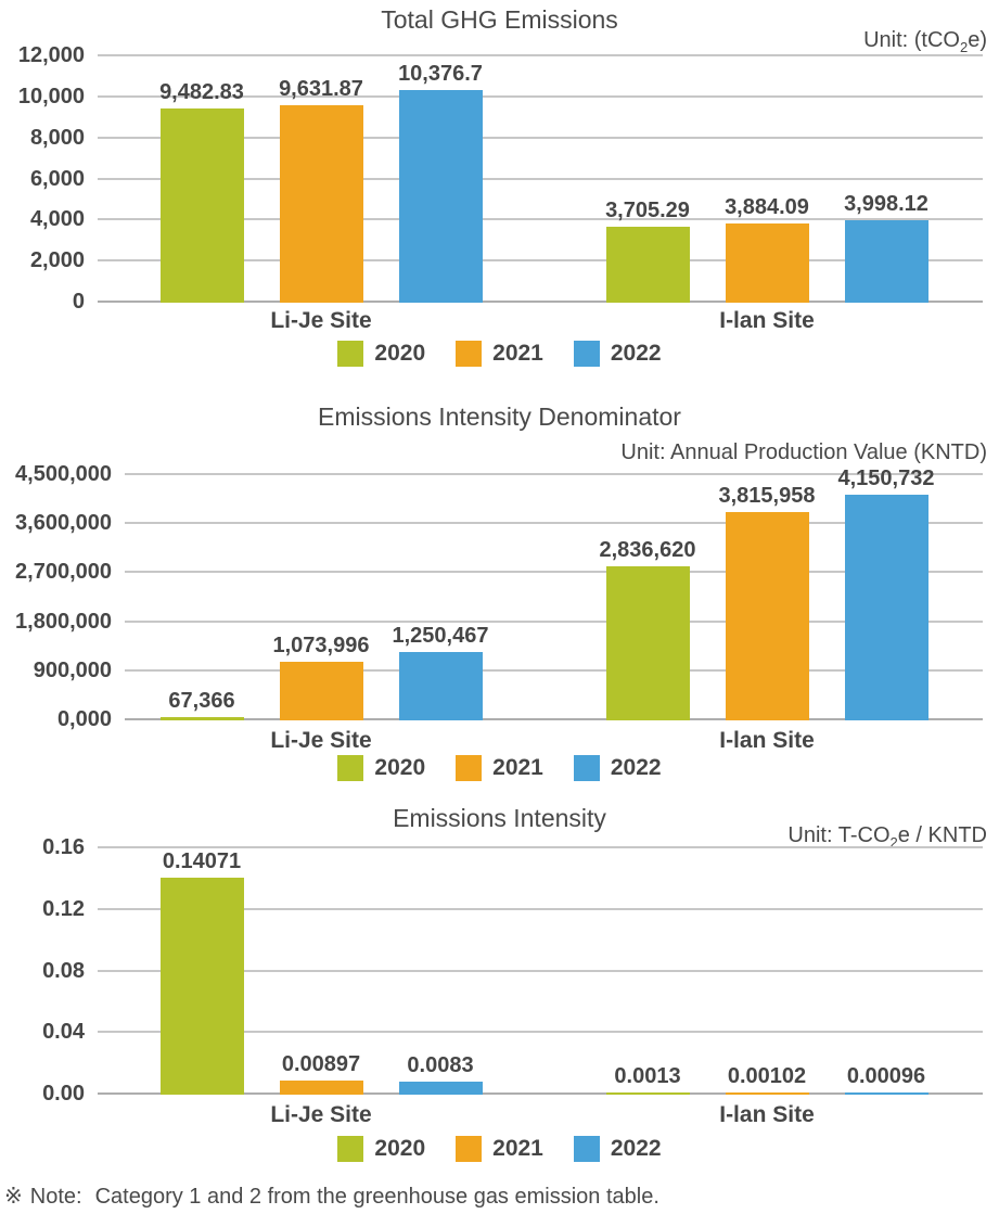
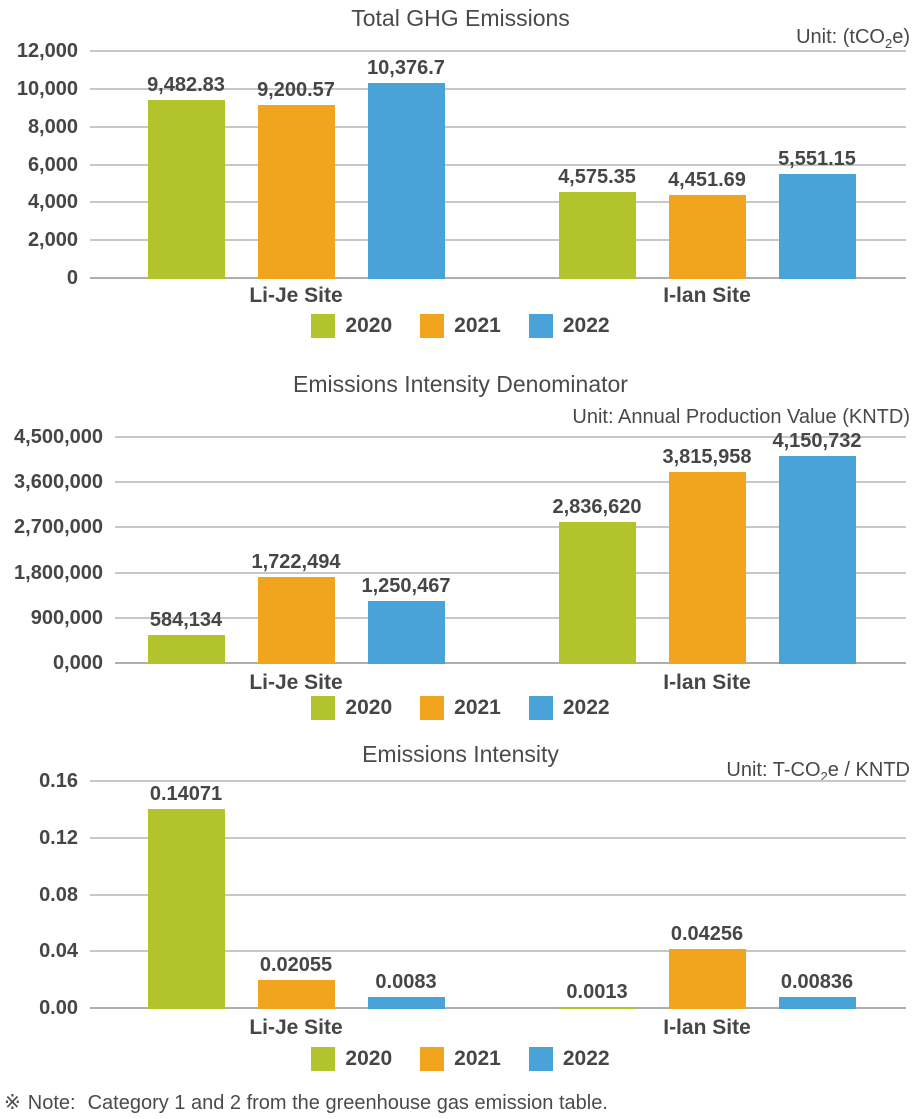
Total GHG Emissions/2021/Li-Je Site: 9,631.87 -> 9,200.57
Total GHG Emissions/2020/I-lan Site: 3,705.29 -> 4,575.35
Total GHG Emissions/2021/I-lan Site: 3,884.09 -> 4,451.69
Total GHG Emissions/2022/I-lan Site: 3,998.12 -> 5,551.15
Emissions Intensity Denominator/2020/Li-Je Site: 67,366 -> 584,134
Emissions Intensity Denominator/2021/Li-Je Site: 1,073,996 -> 1,722,494
Emissions Intensity/2021/Li-Je Site: 0.00897 -> 0.02055
Emissions Intensity/2021/I-lan Site: 0.00102 -> 0.04256
Emissions Intensity/2022/I-lan Site: 0.00096 -> 0.00836
